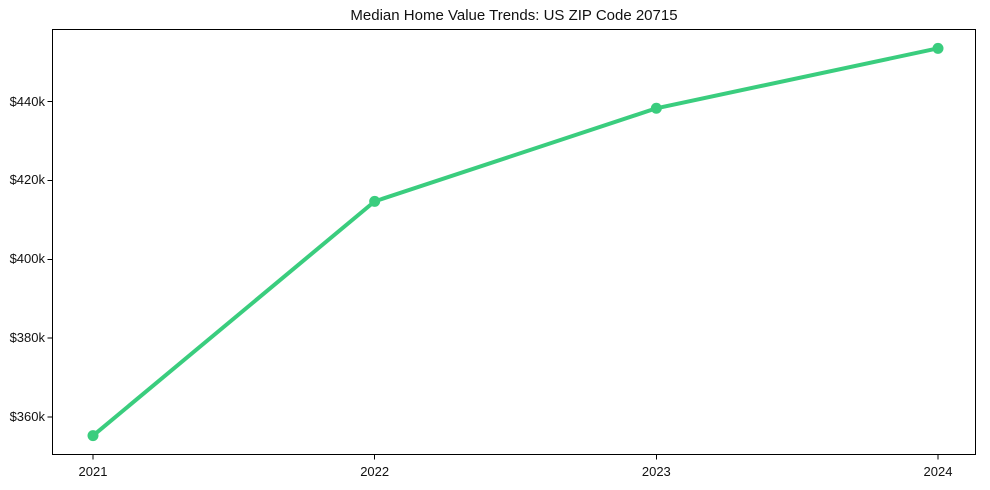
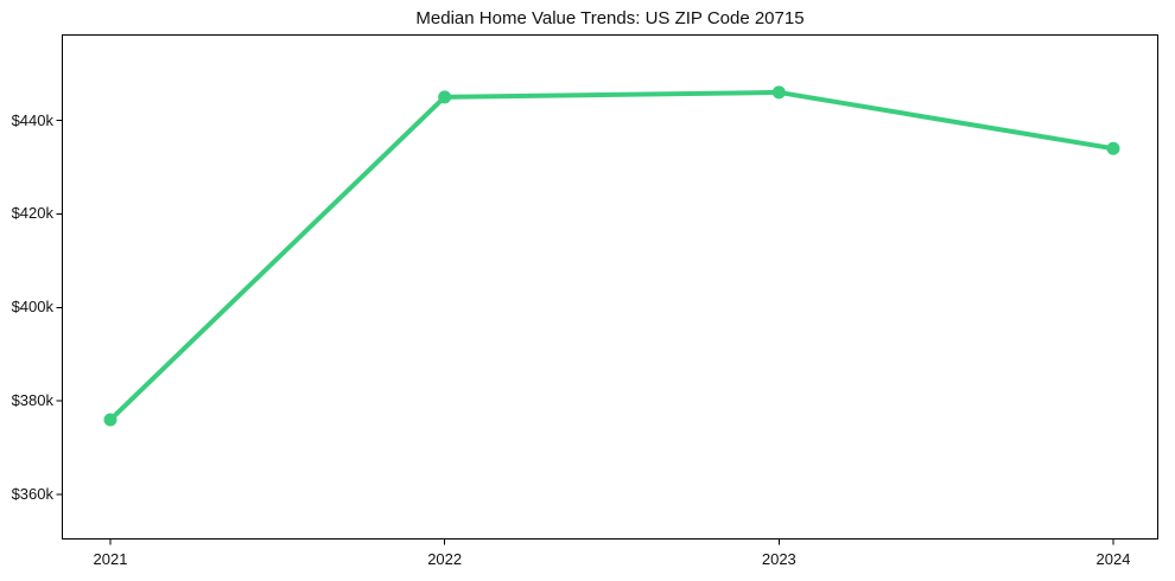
2021: $355k -> $376k
2022: $415k -> $445k
2023: $438k -> $446k
2024: $454k -> $434k
